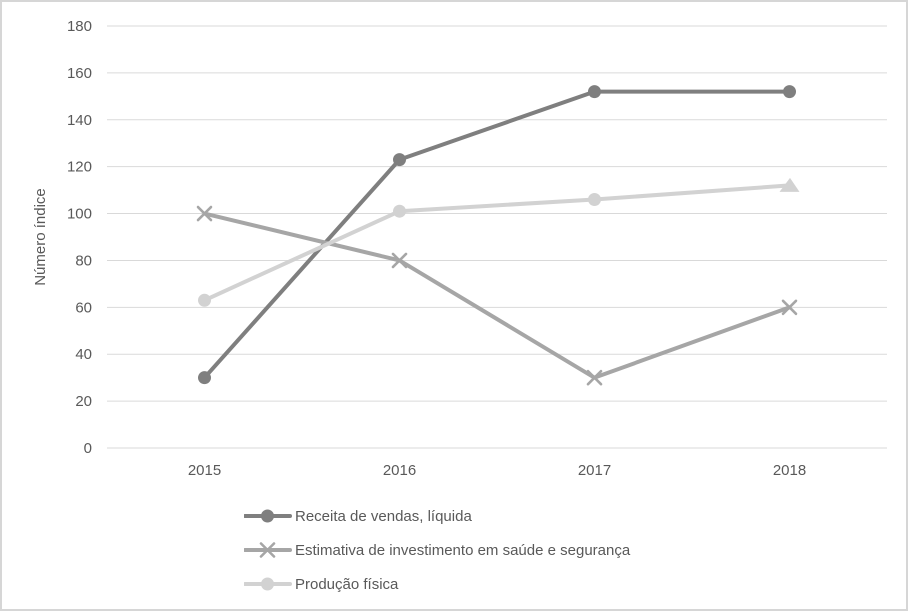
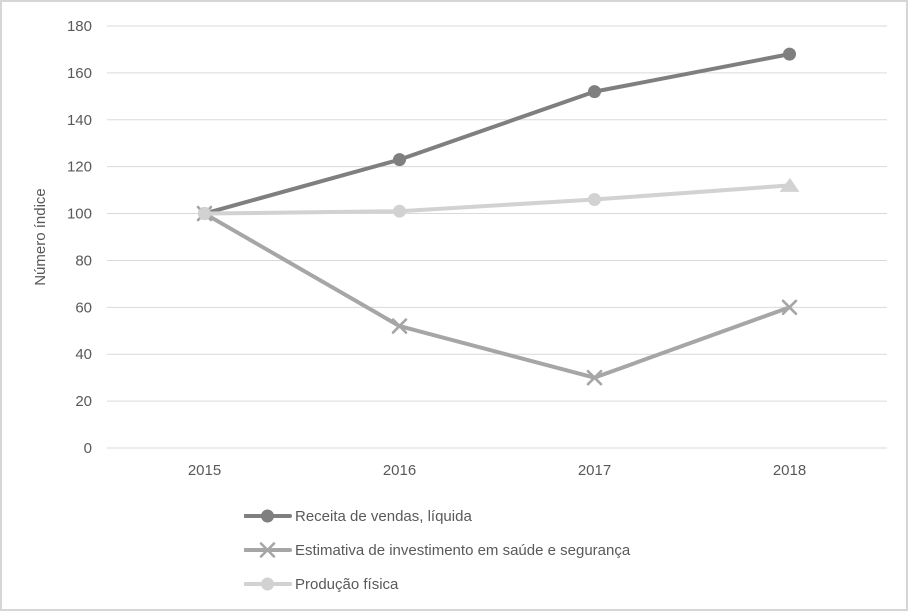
Receita de vendas, líquida/2015: 30 -> 100
Produção física/2015: 63 -> 100
Estimativa de investimento em saúde e segurança/2016: 80 -> 52
Receita de vendas, líquida/2018: 152 -> 168
